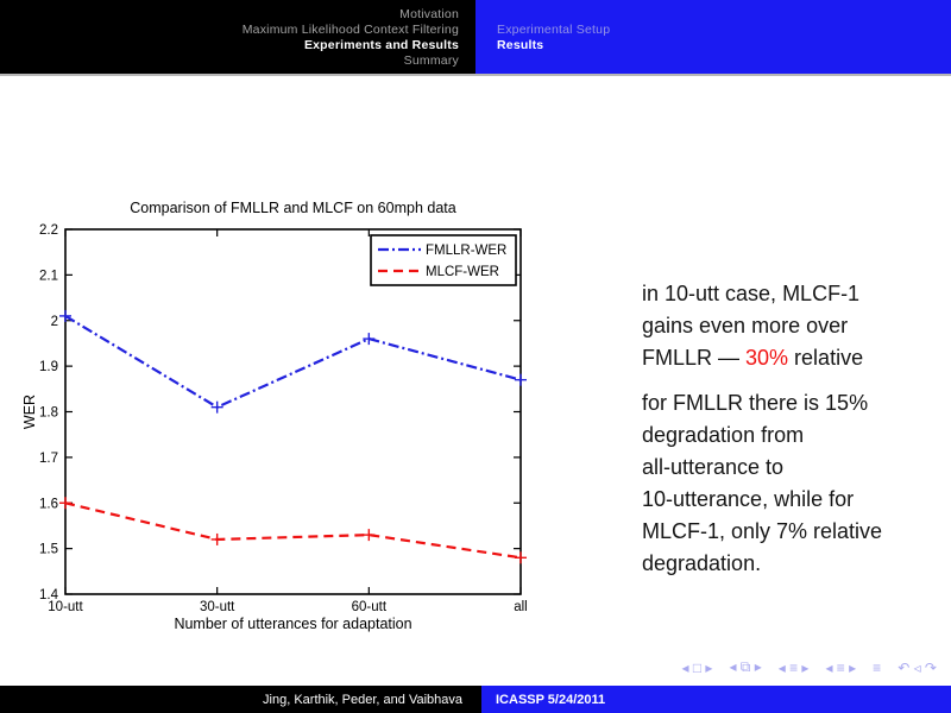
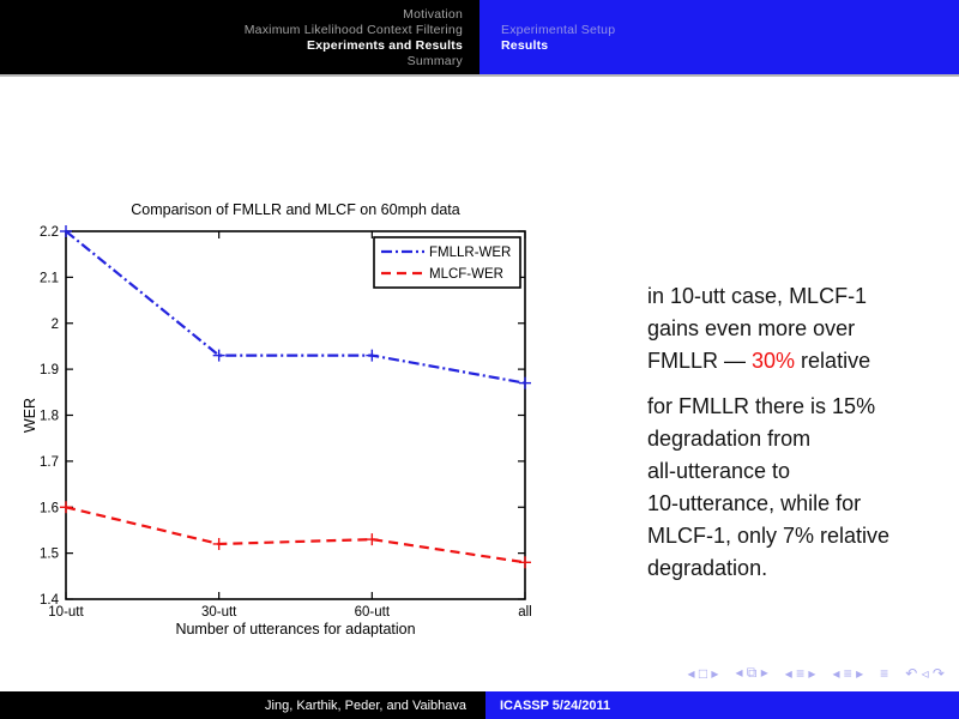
FMLLR-WER/10-utt: 2.01 -> 2.20
FMLLR-WER/30-utt: 1.81 -> 1.93
FMLLR-WER/60-utt: 1.96 -> 1.93
